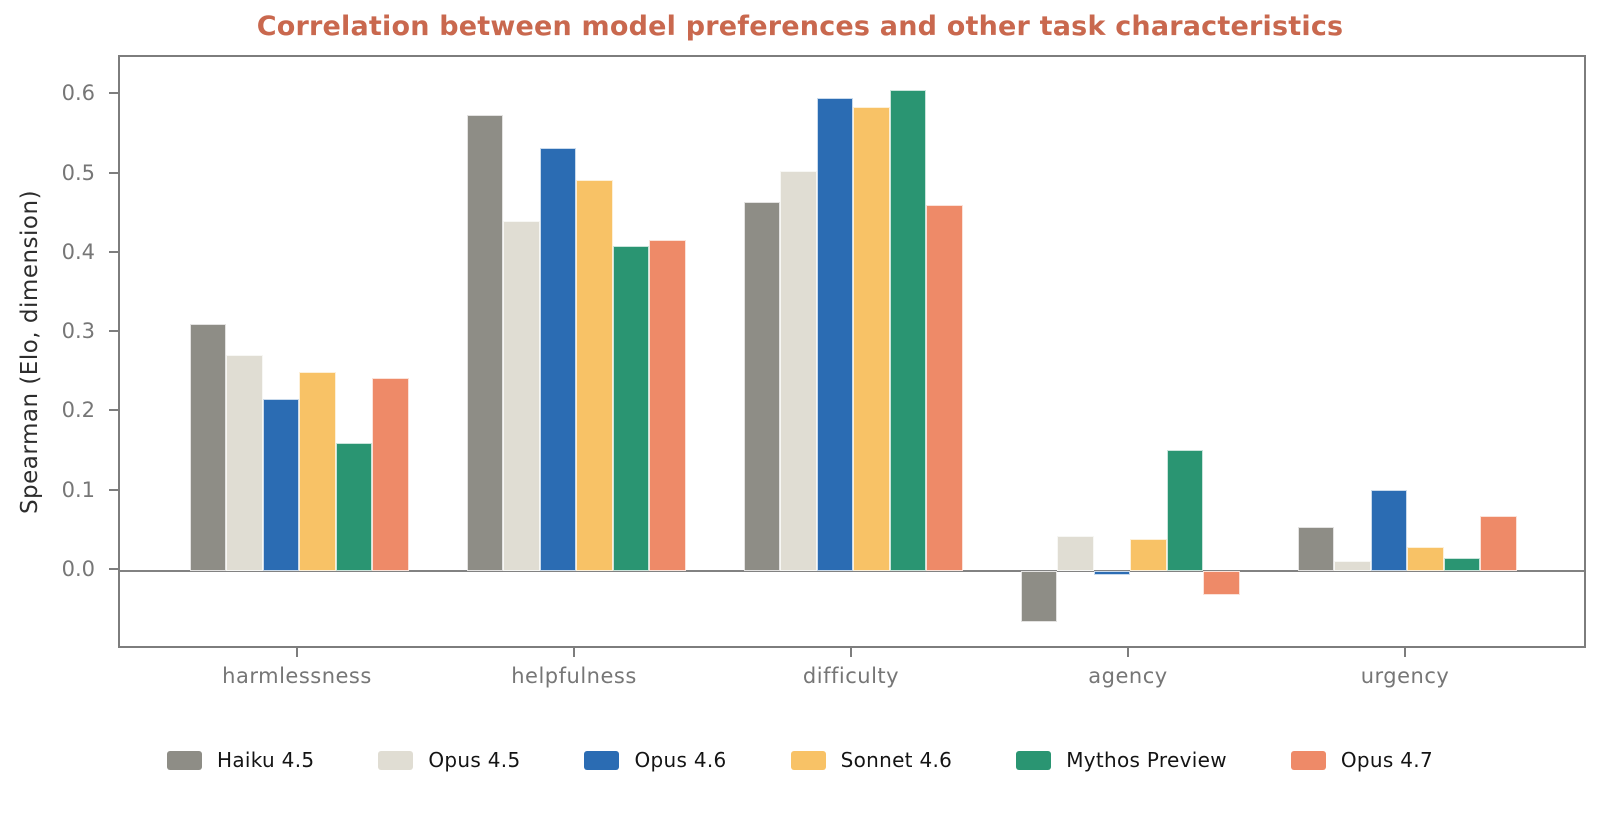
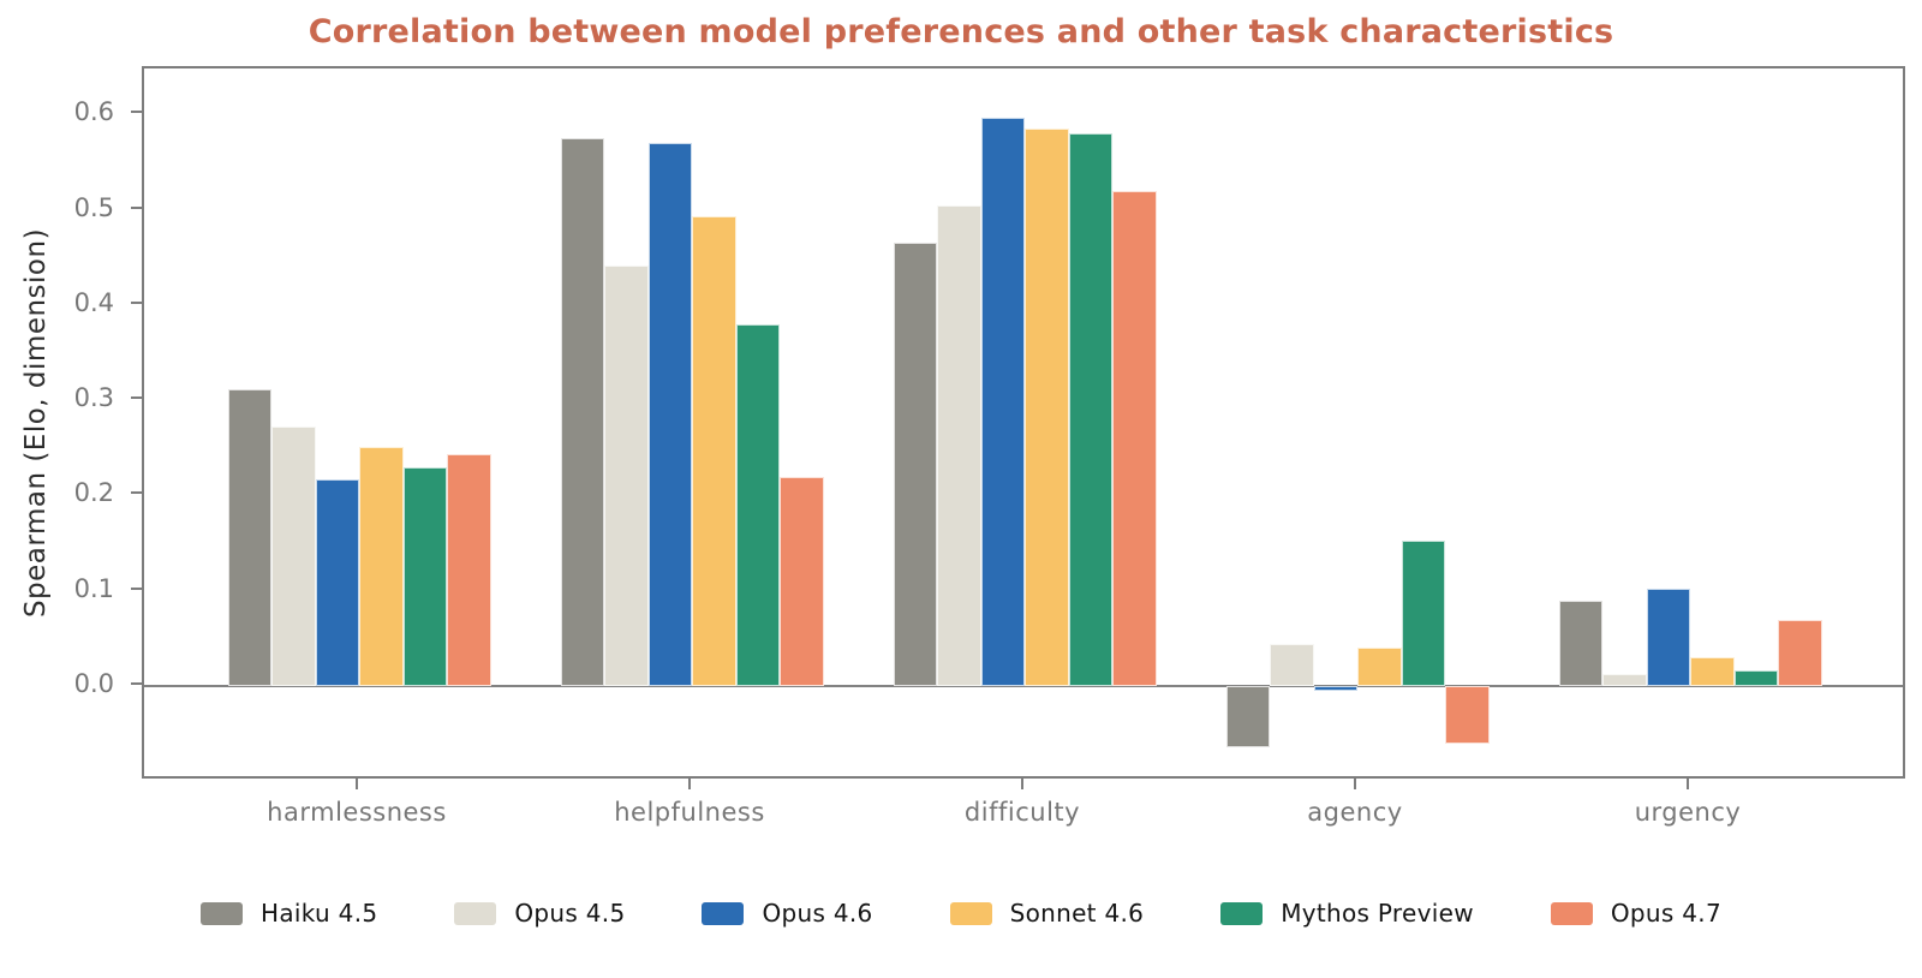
Mythos Preview/harmlessness: 0.16 -> 0.23
Opus 4.6/helpfulness: 0.53 -> 0.57
Mythos Preview/helpfulness: 0.41 -> 0.38
Opus 4.7/helpfulness: 0.42 -> 0.22
Mythos Preview/difficulty: 0.61 -> 0.58
Opus 4.7/difficulty: 0.46 -> 0.52
Opus 4.7/agency: -0.03 -> -0.06
Haiku 4.5/urgency: 0.06 -> 0.09
